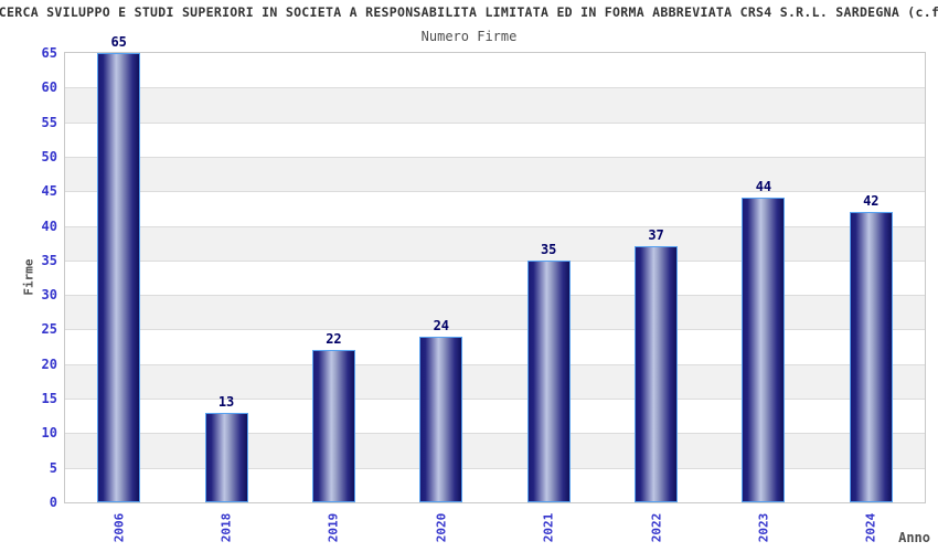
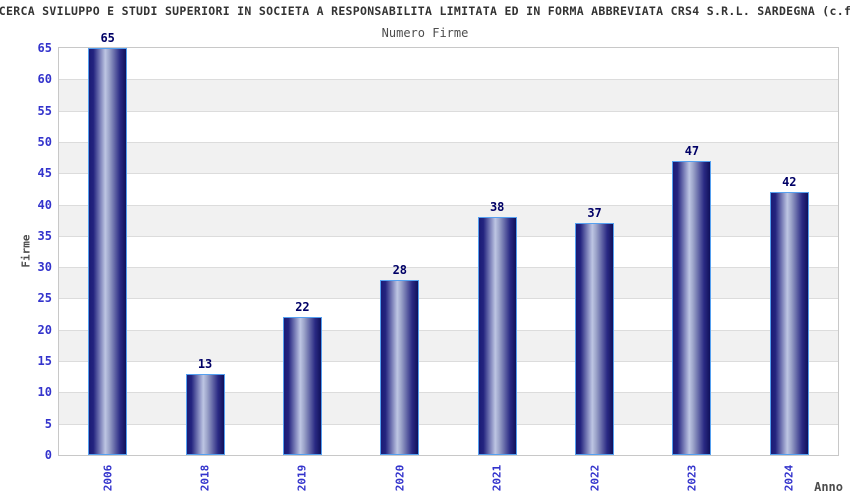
2020: 24 -> 28
2021: 35 -> 38
2023: 44 -> 47
